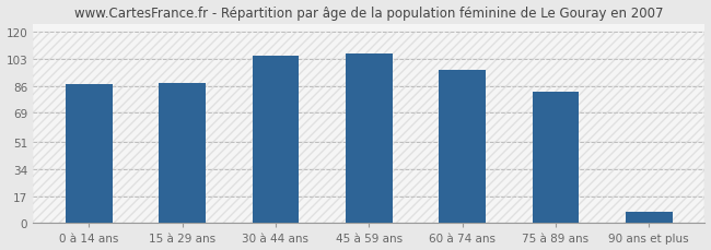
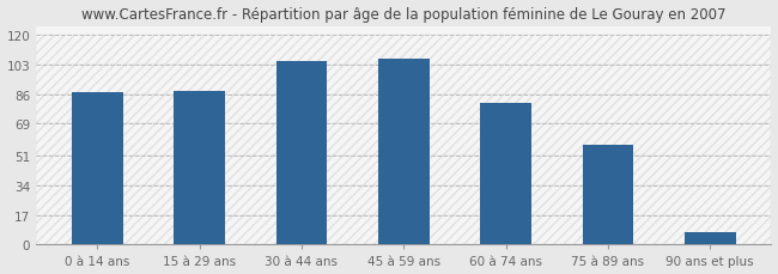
60 à 74 ans: 96 -> 81
75 à 89 ans: 82 -> 57
